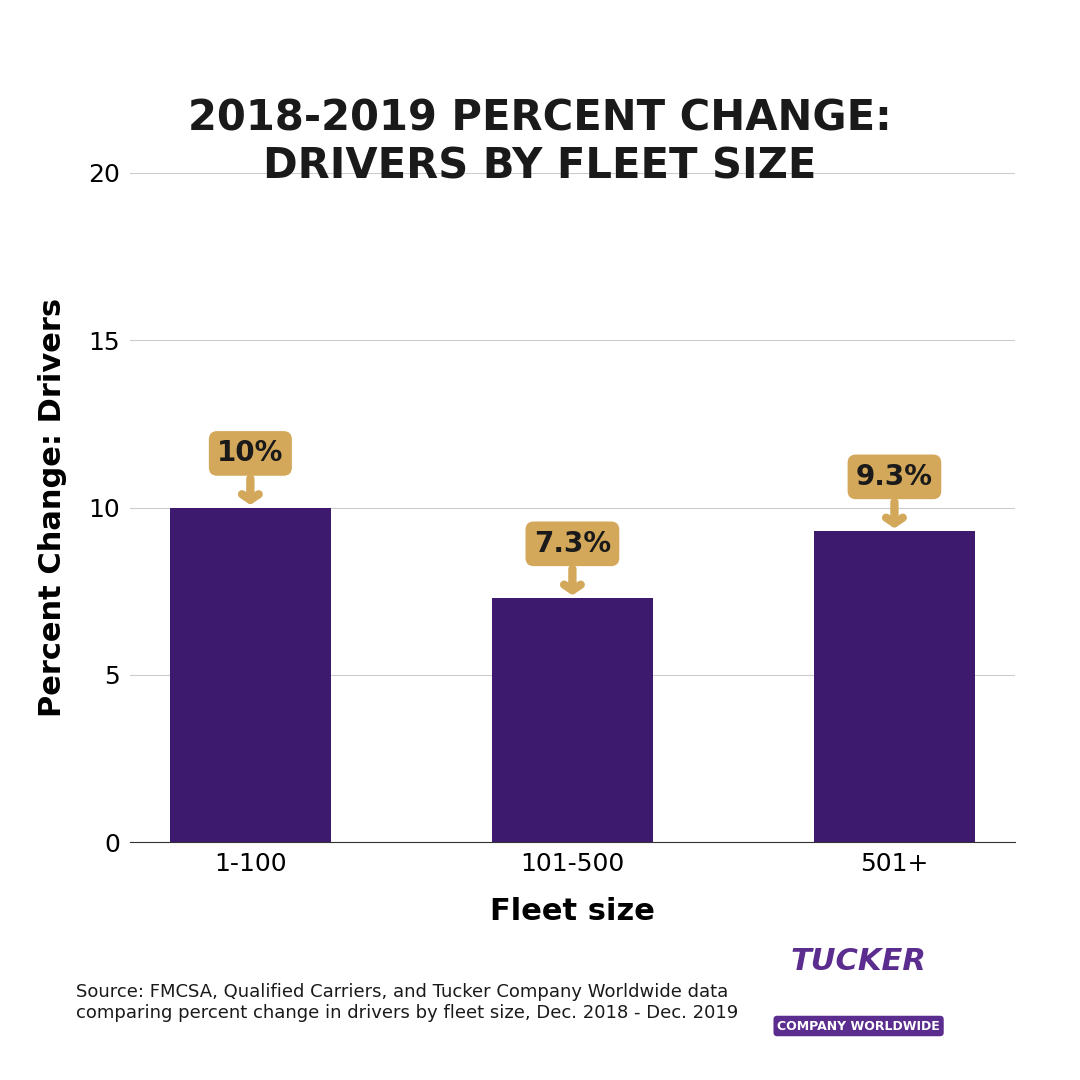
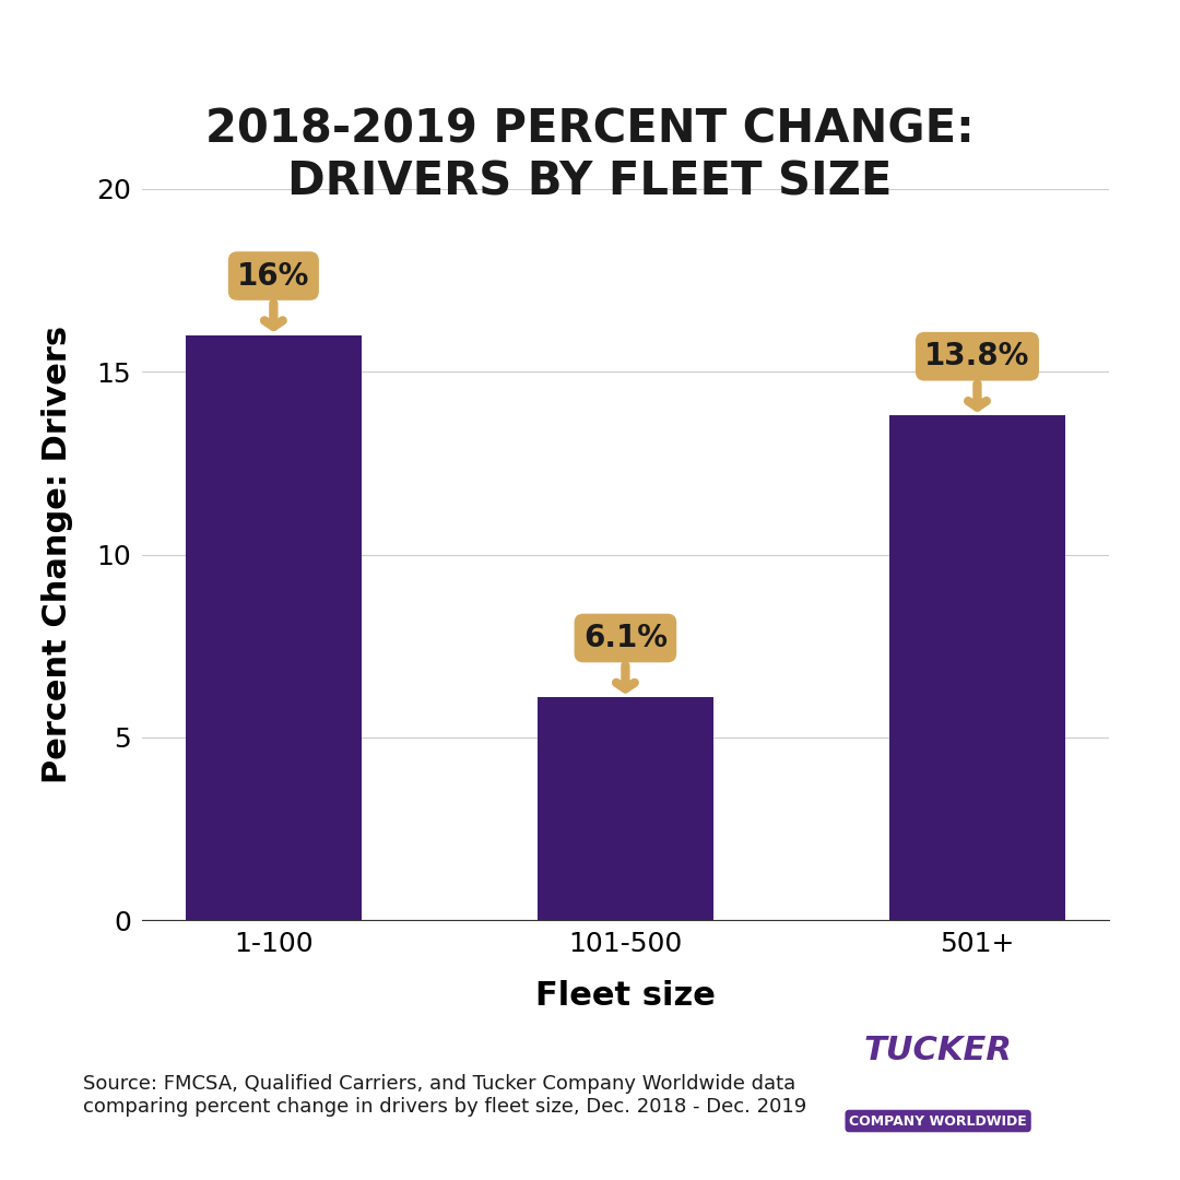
1-100: 10% -> 16%
101-500: 7.3% -> 6.1%
501+: 9.3% -> 13.8%
